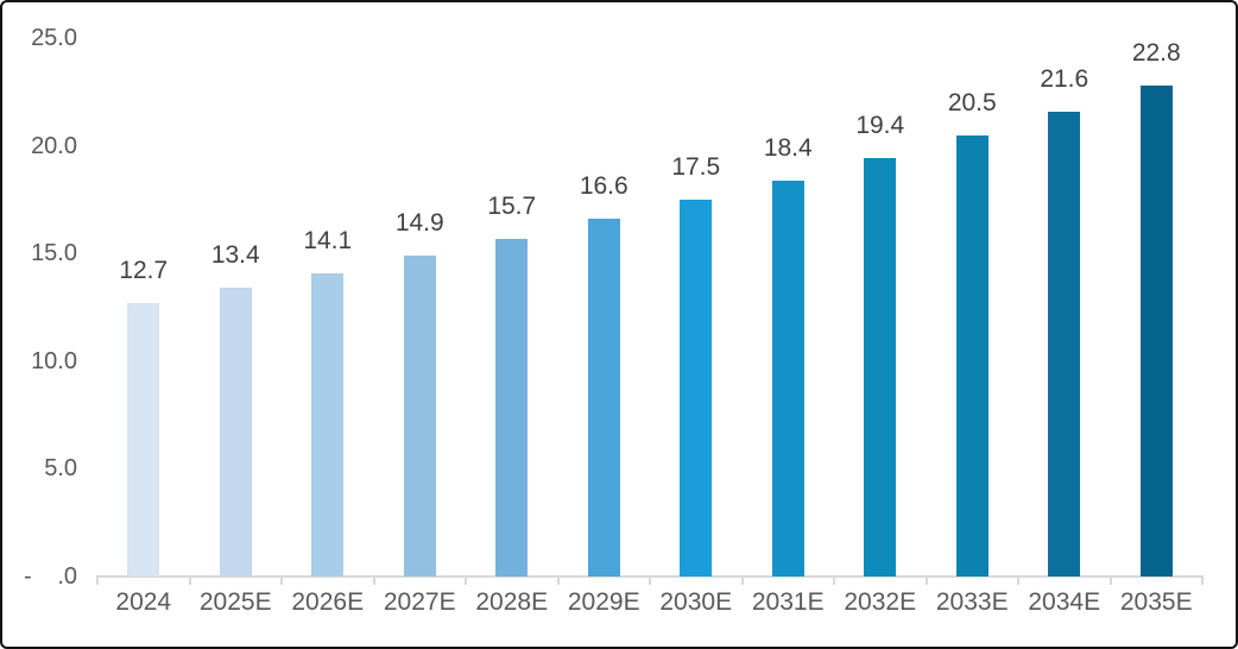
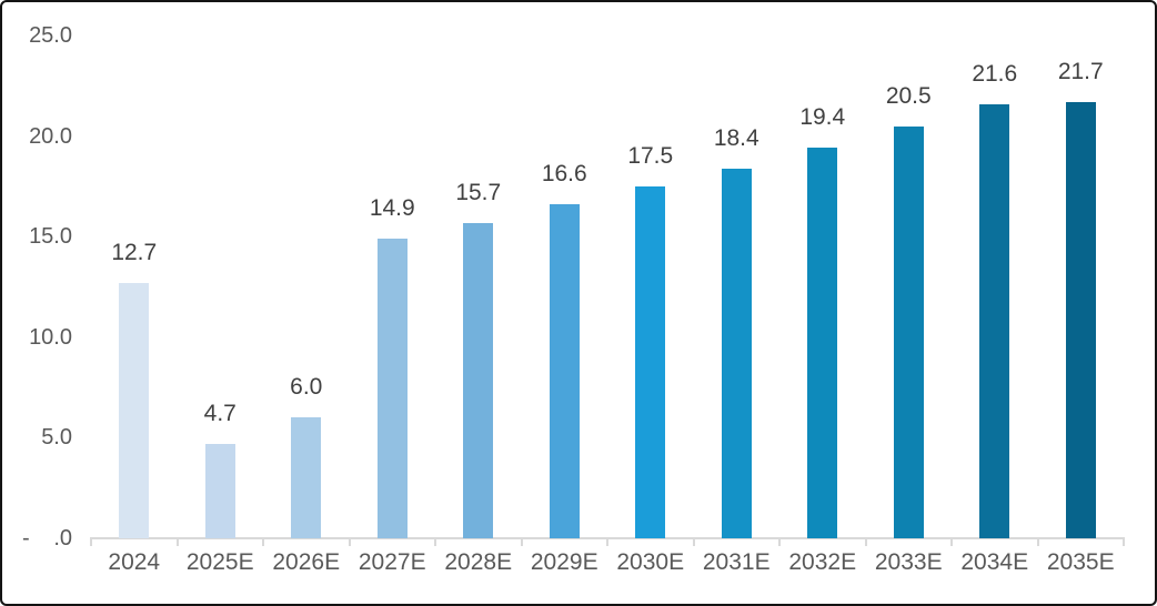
2025E: 13.4 -> 4.7
2026E: 14.1 -> 6.0
2035E: 22.8 -> 21.7
